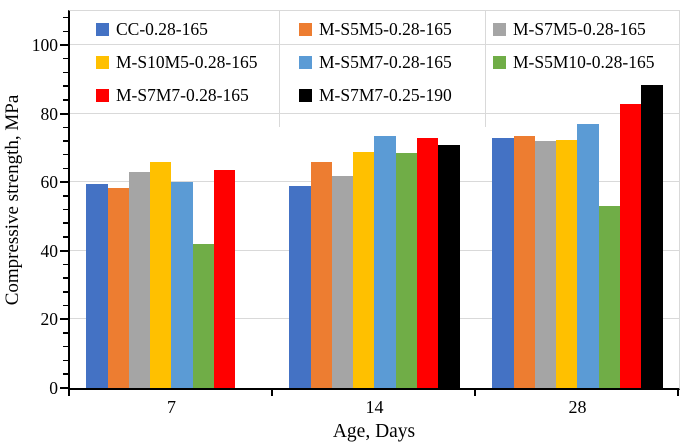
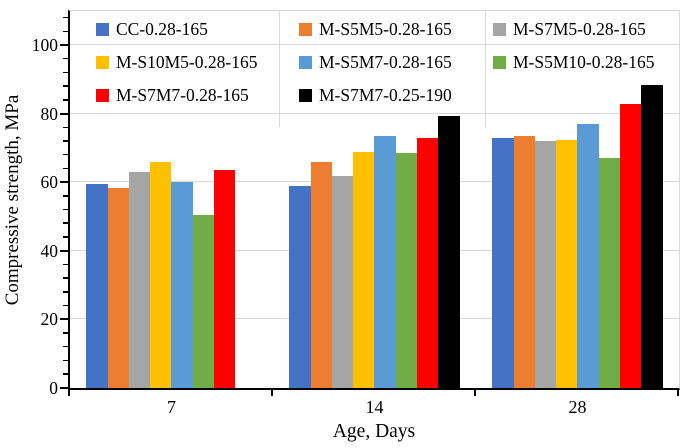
M-S5M10-0.28-165/7: 42 -> 50
M-S7M7-0.25-190/14: 71 -> 80
M-S5M10-0.28-165/28: 53 -> 67
